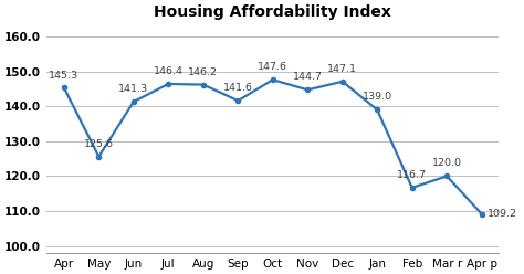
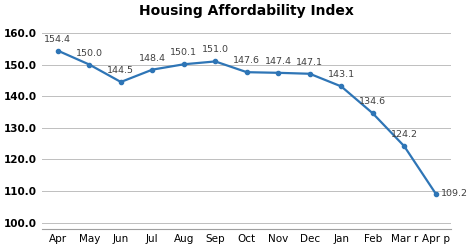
Apr: 145.3 -> 154.4
May: 125.6 -> 150.0
Jun: 141.3 -> 144.5
Jul: 146.4 -> 148.4
Aug: 146.2 -> 150.1
Sep: 141.6 -> 151.0
Nov: 144.7 -> 147.4
Jan: 139.0 -> 143.1
Feb: 116.7 -> 134.6
Mar r: 120.0 -> 124.2
